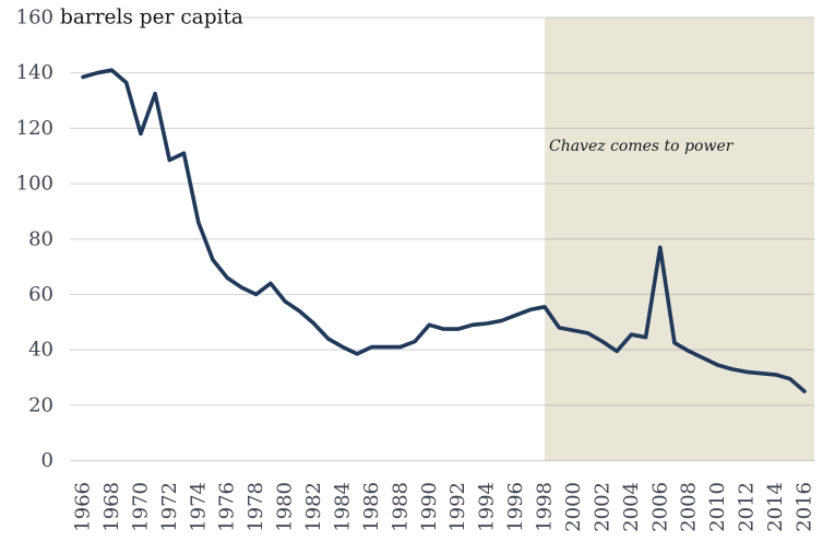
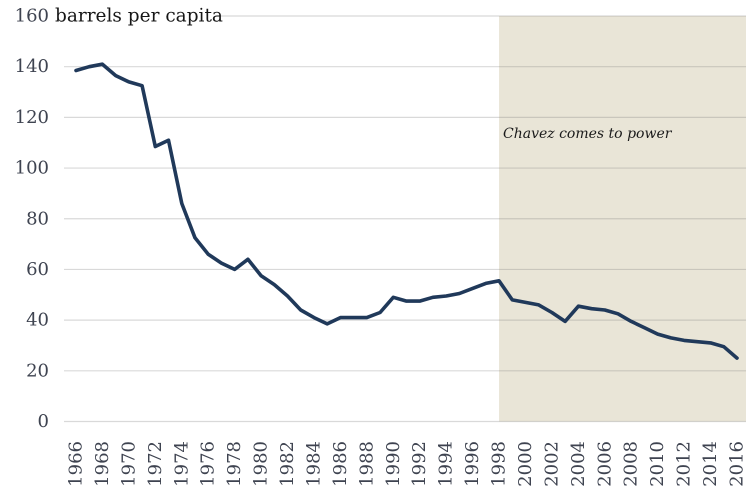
1970: 118 -> 134
2006: 77 -> 44
